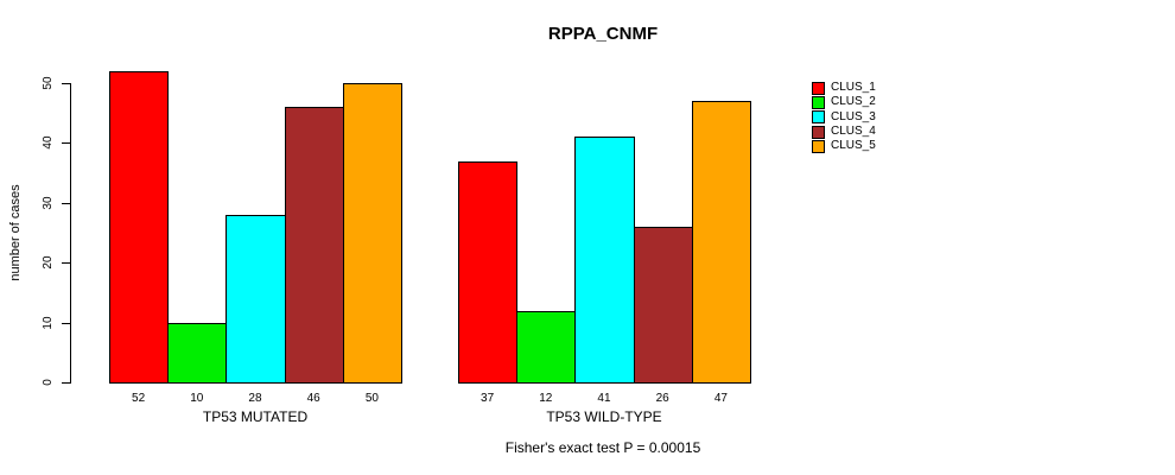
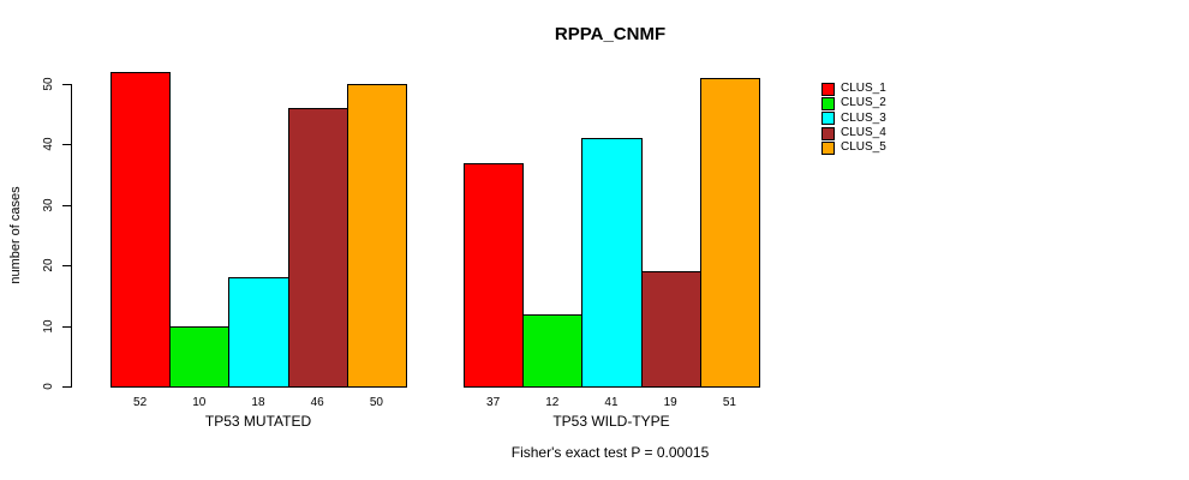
CLUS_3/TP53 MUTATED: 28 -> 18
CLUS_4/TP53 WILD-TYPE: 26 -> 19
CLUS_5/TP53 WILD-TYPE: 47 -> 51
